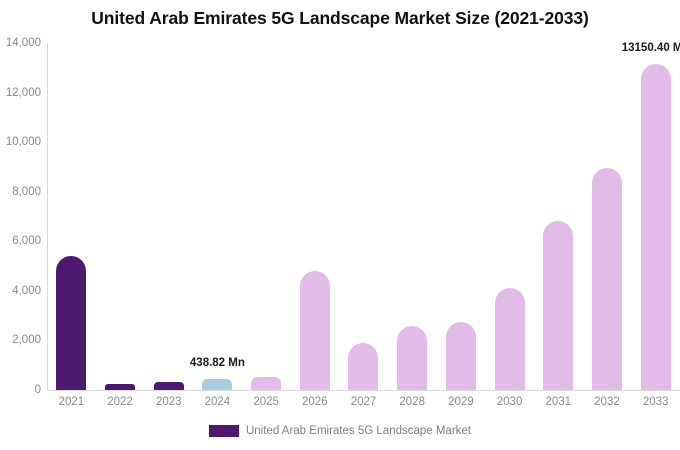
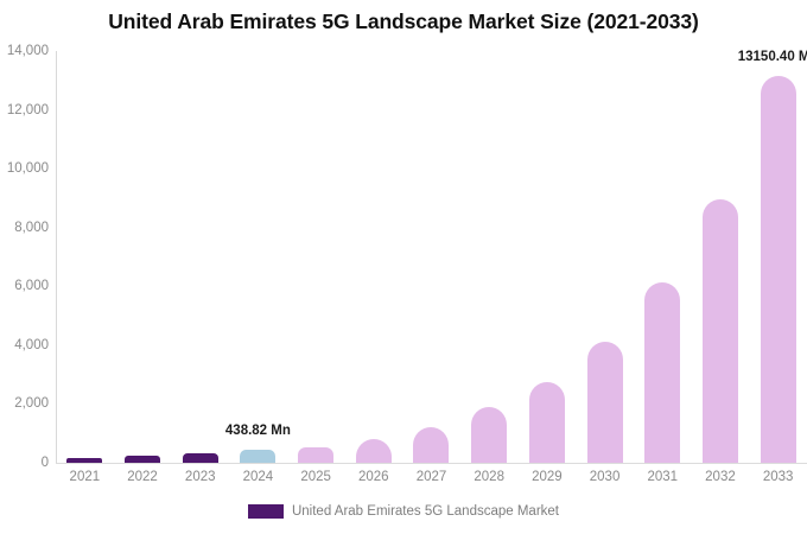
2021: 5400 -> 200
2026: 4800 -> 800
2027: 1900 -> 1200
2028: 2600 -> 1900
2031: 6800 -> 6100
